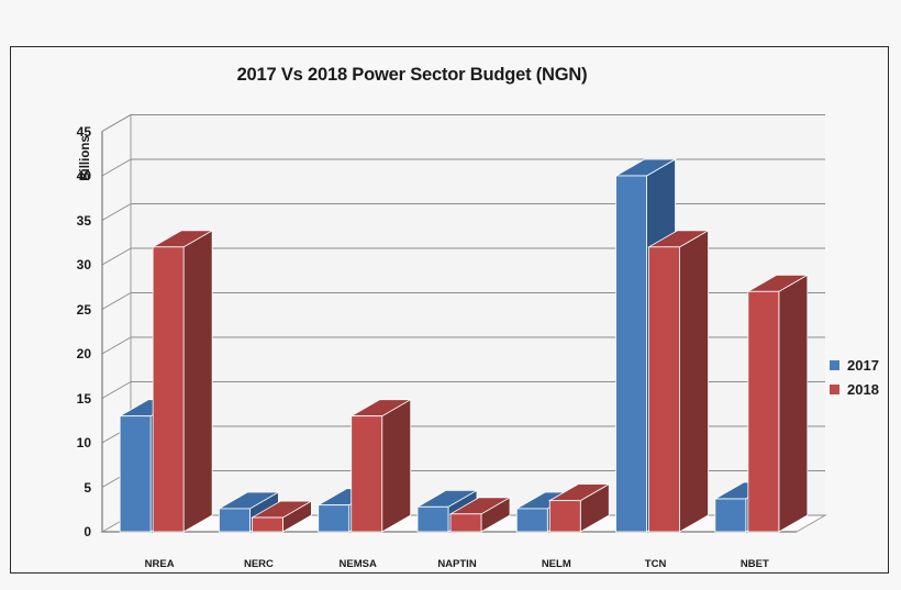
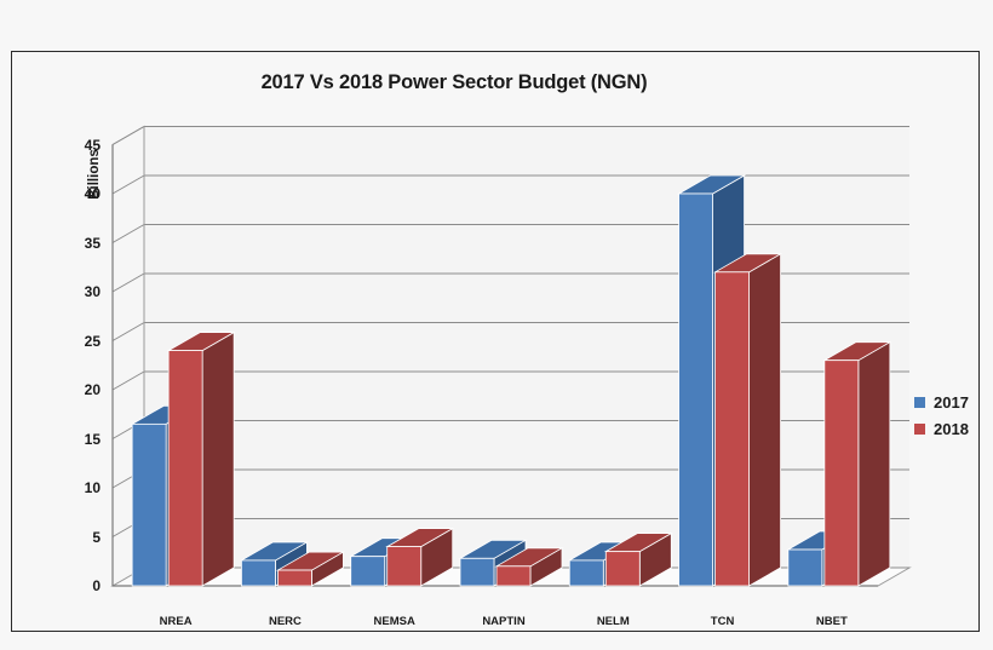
2017/NREA: 13 -> 16
2018/NREA: 32 -> 24
2018/NEMSA: 13 -> 4
2018/NBET: 27 -> 23
